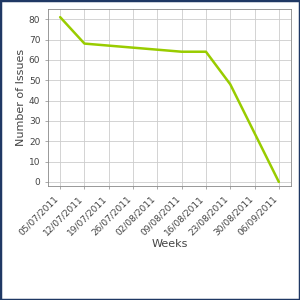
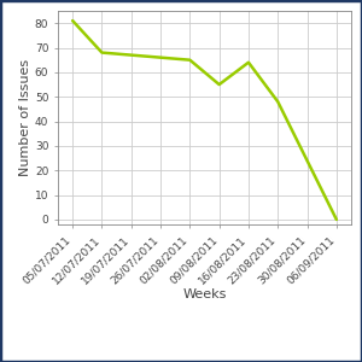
09/08/2011: 64 -> 55
